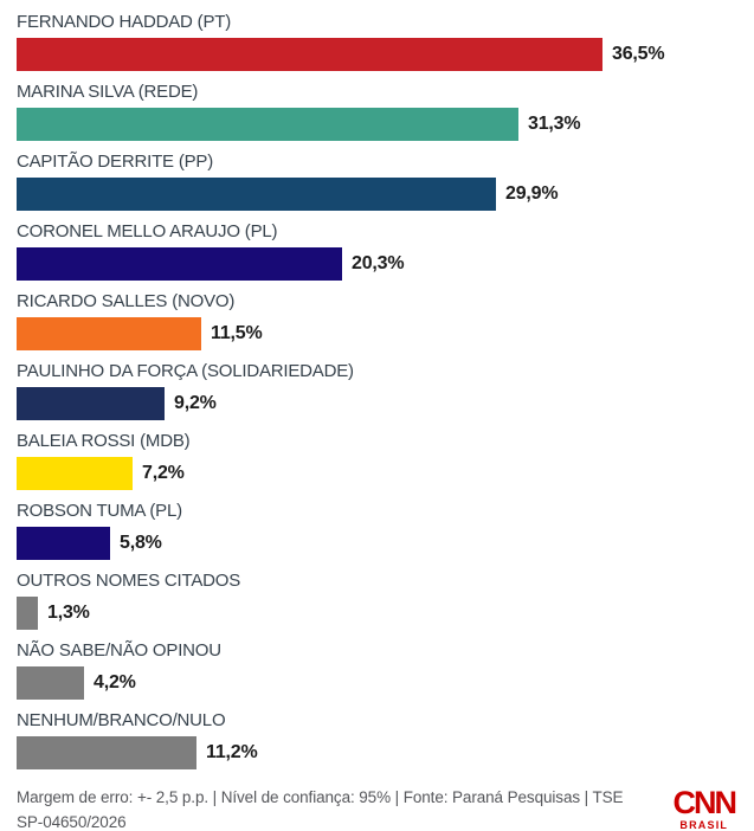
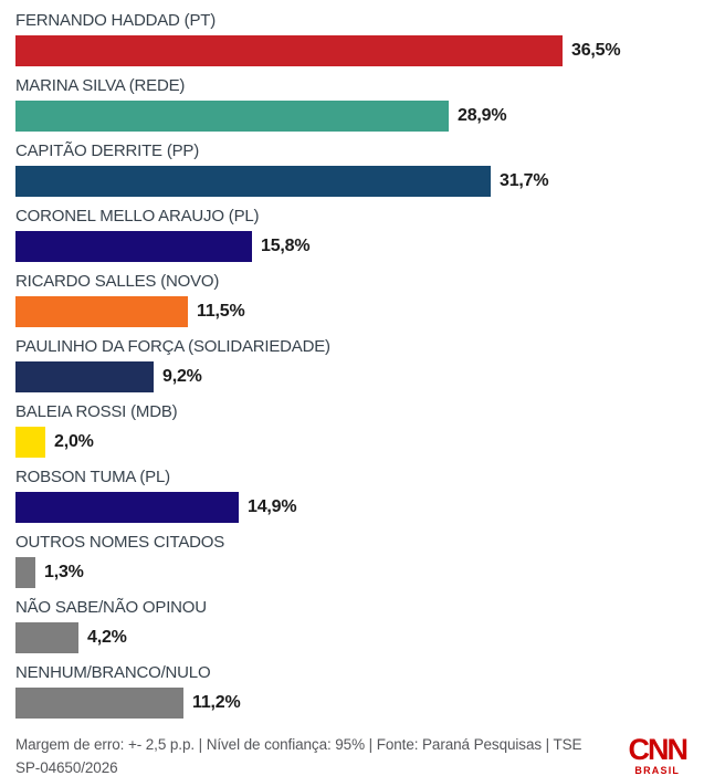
MARINA SILVA (REDE): 31,3% -> 28,9%
CAPITÃO DERRITE (PP): 29,9% -> 31,7%
CORONEL MELLO ARAUJO (PL): 20,3% -> 15,8%
BALEIA ROSSI (MDB): 7,2% -> 2,0%
ROBSON TUMA (PL): 5,8% -> 14,9%
